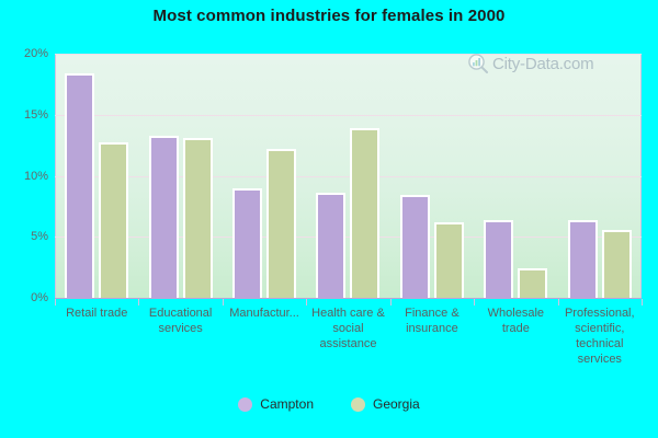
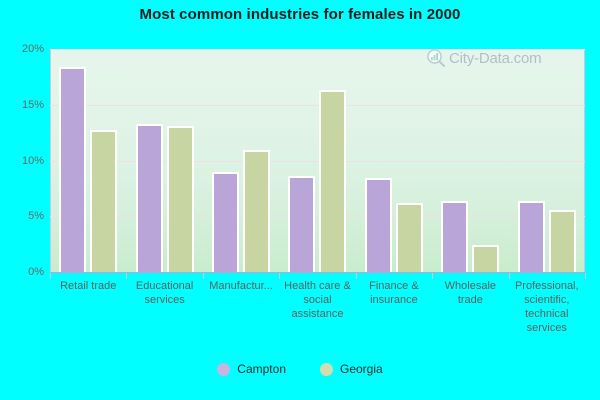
Georgia/Manufactur...: 12.2% -> 10.9%
Georgia/Health care & social assistance: 13.9% -> 16.3%
